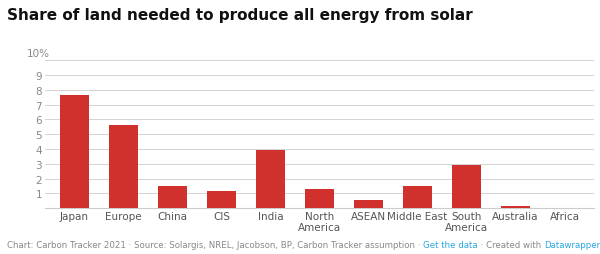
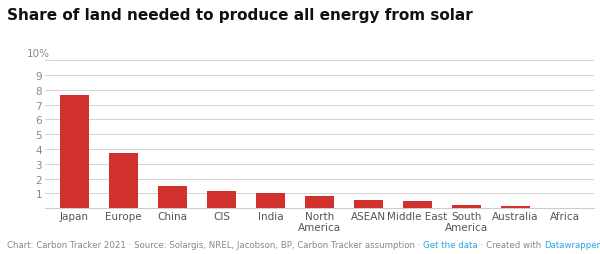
Europe: 5.6 -> 3.7
India: 3.9 -> 1.0
North America: 1.3 -> 0.8
Middle East: 1.5 -> 0.5
South America: 2.9 -> 0.2
